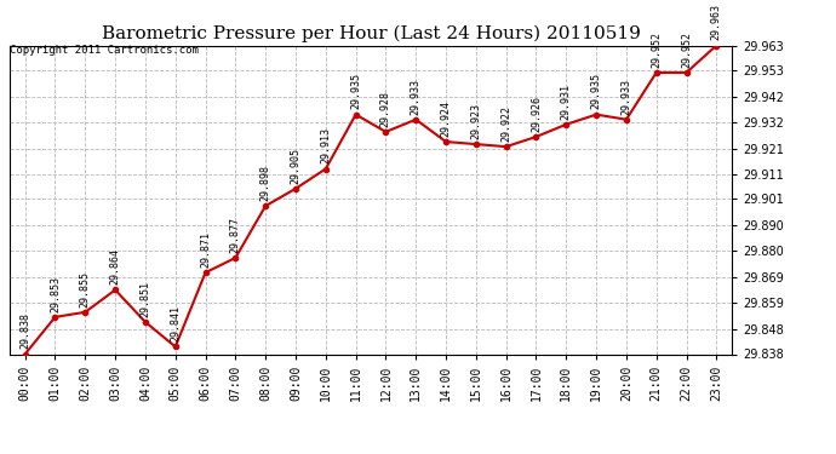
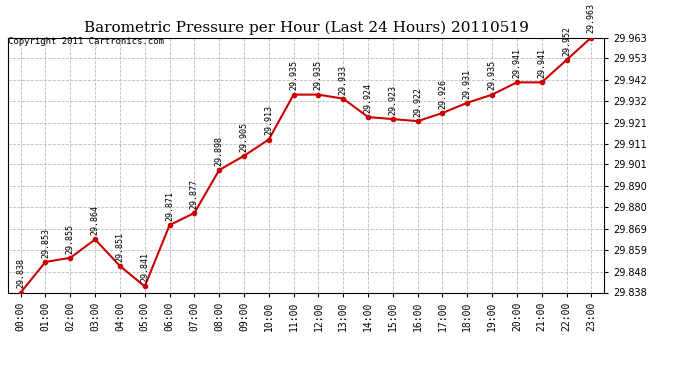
12:00: 29.928 -> 29.935
20:00: 29.933 -> 29.941
21:00: 29.952 -> 29.941
